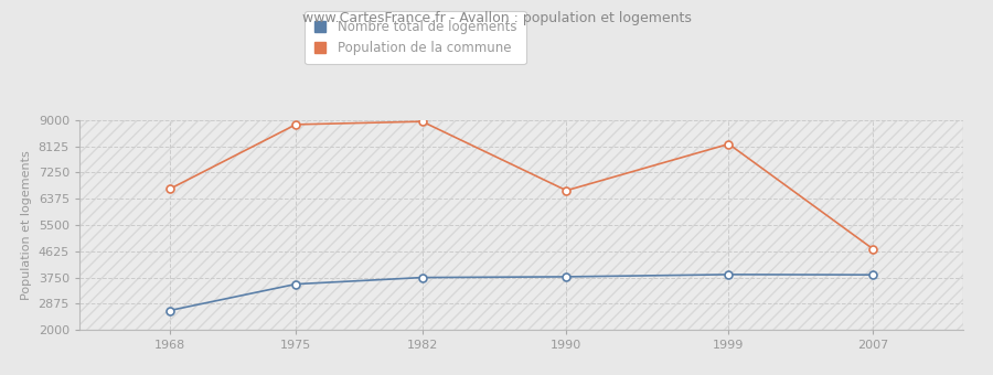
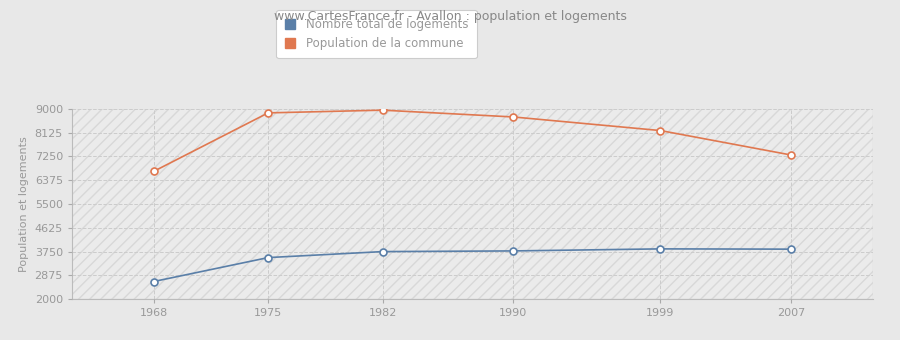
Population de la commune/1990: 6650 -> 8700
Population de la commune/2007: 4700 -> 7300
